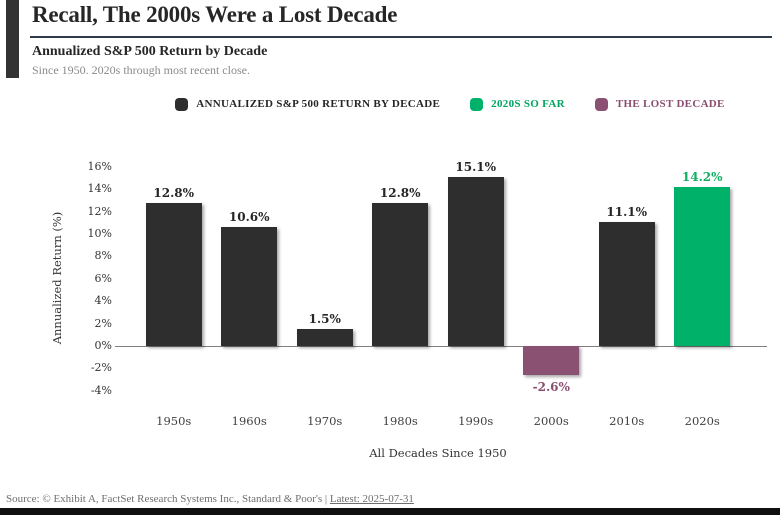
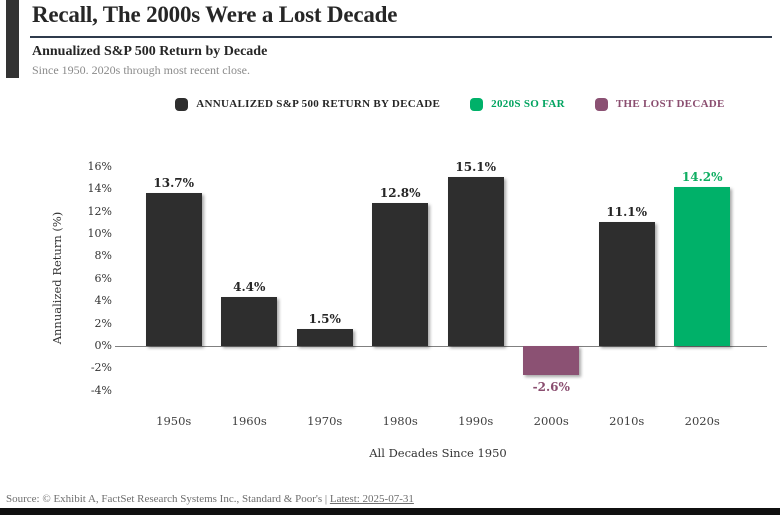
1950s: 12.8% -> 13.7%
1960s: 10.6% -> 4.4%
